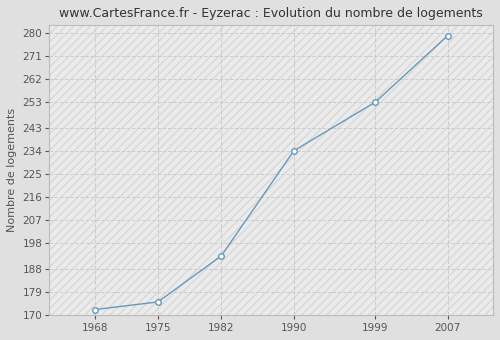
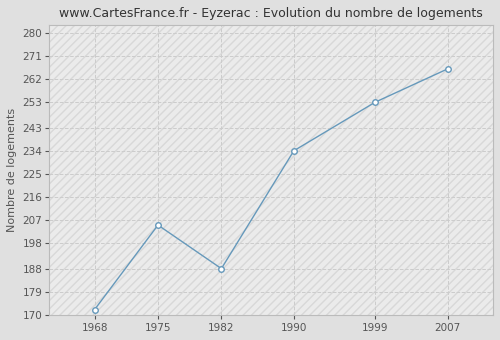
1975: 175 -> 205
1982: 193 -> 188
2007: 279 -> 266
